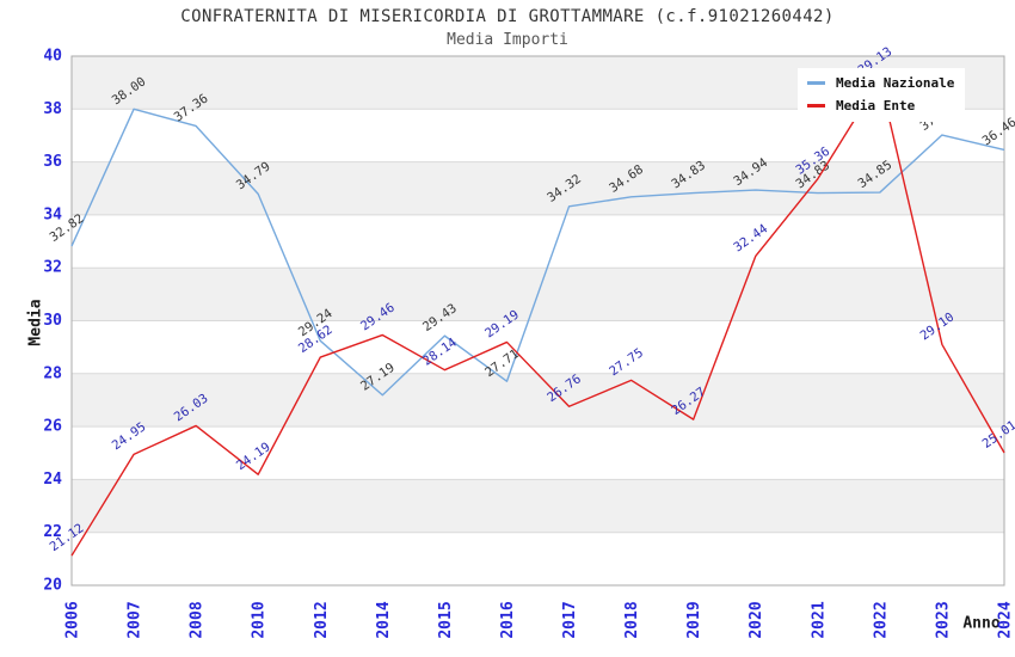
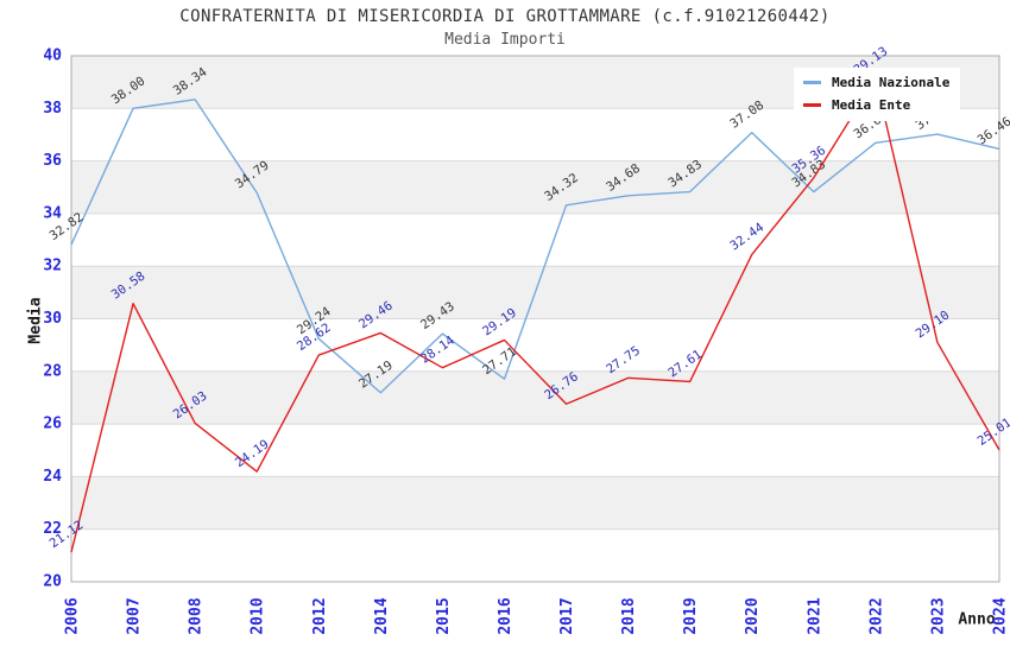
Media Ente/2007: 24.95 -> 30.58
Media Nazionale/2008: 37.36 -> 38.34
Media Ente/2019: 26.27 -> 27.61
Media Nazionale/2020: 34.94 -> 37.08
Media Nazionale/2022: 34.85 -> 36.69
